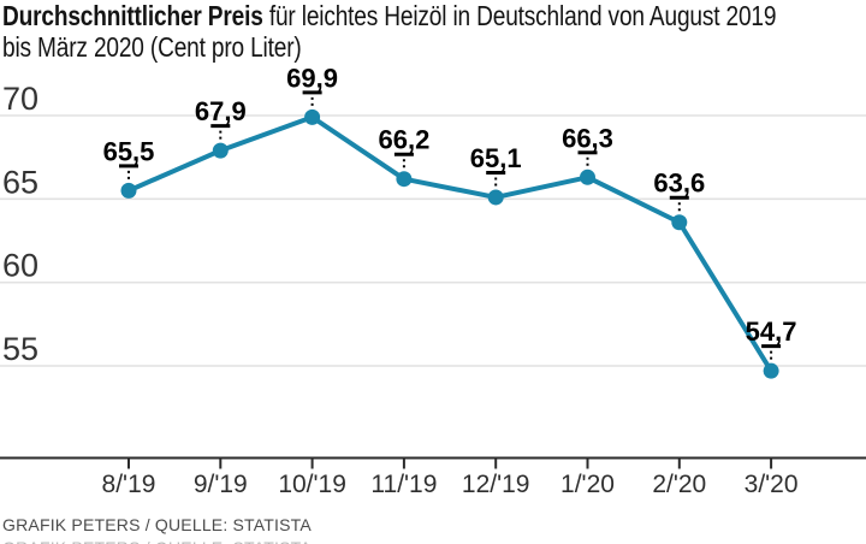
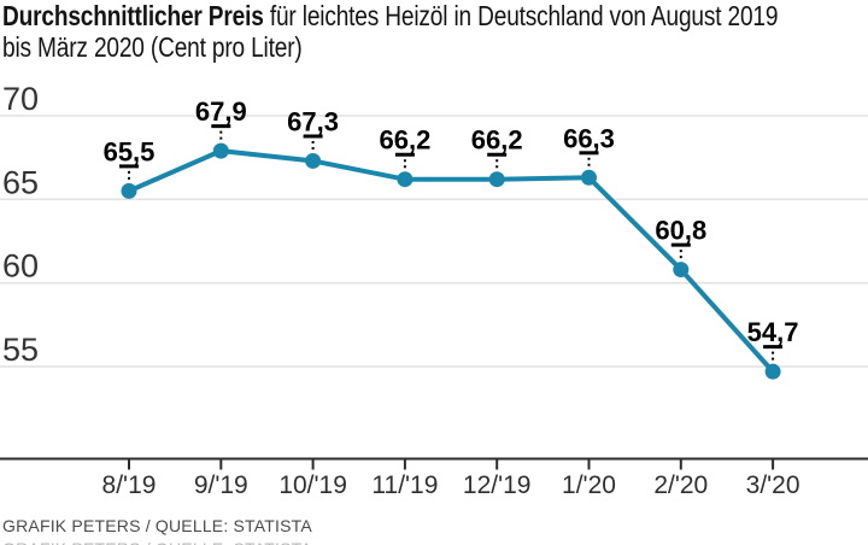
10/'19: 69,9 -> 67,3
12/'19: 65,1 -> 66,2
2/'20: 63,6 -> 60,8
